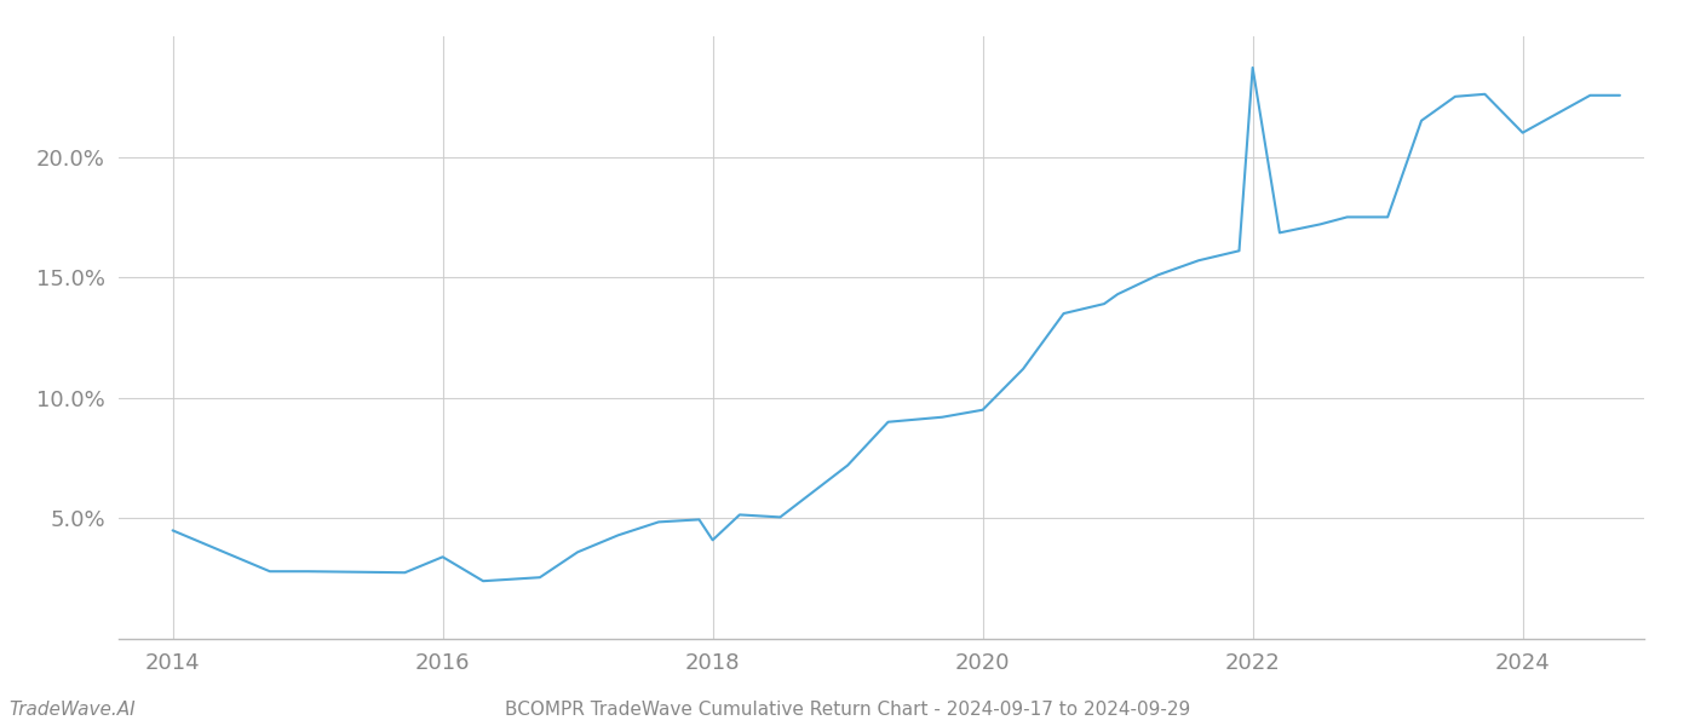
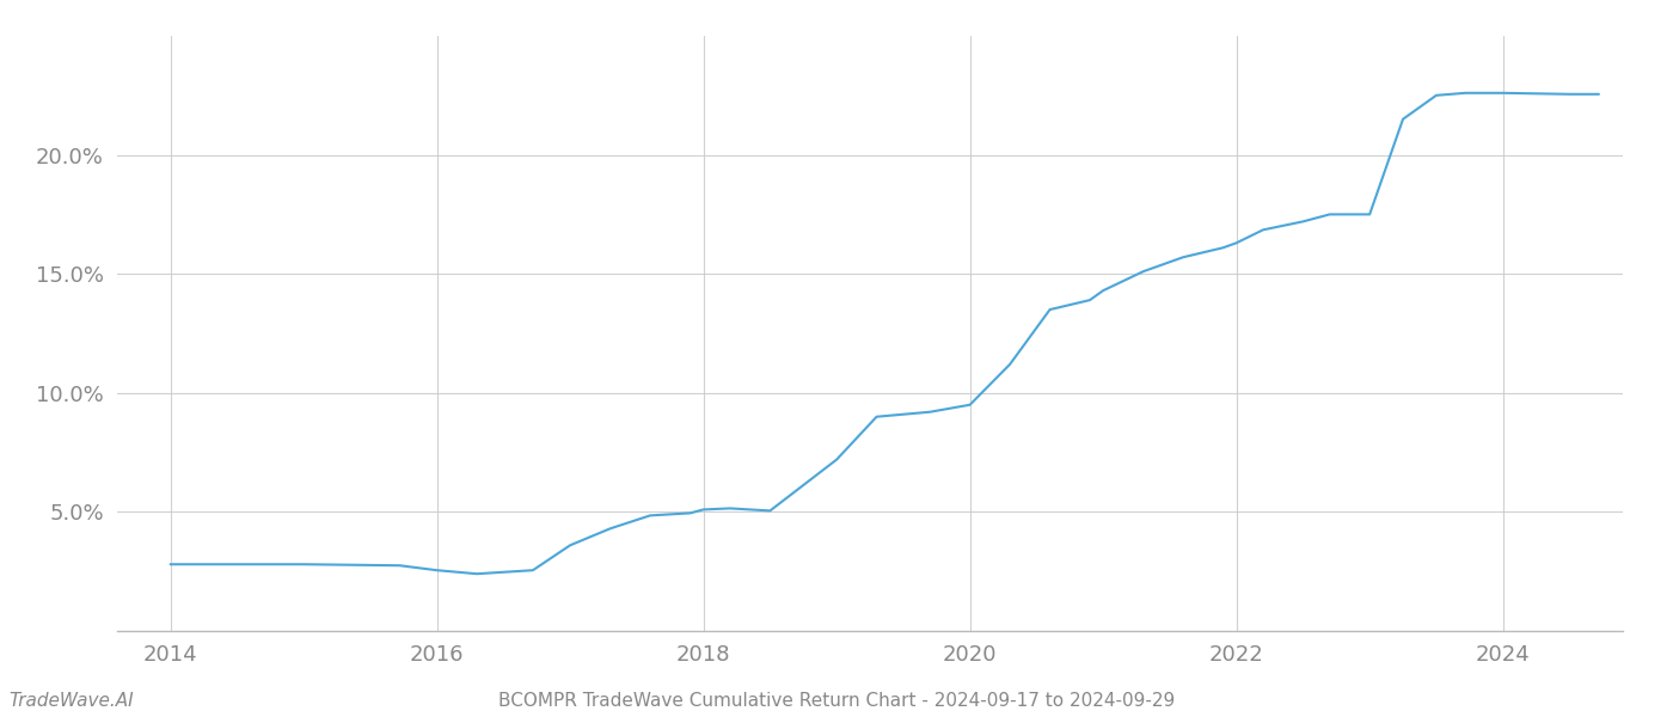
2014: 4.5% -> 2.8%
2016: 3.4% -> 2.5%
2018: 4.1% -> 5.1%
2022: 23.7% -> 16.3%
2024: 21.0% -> 22.6%
